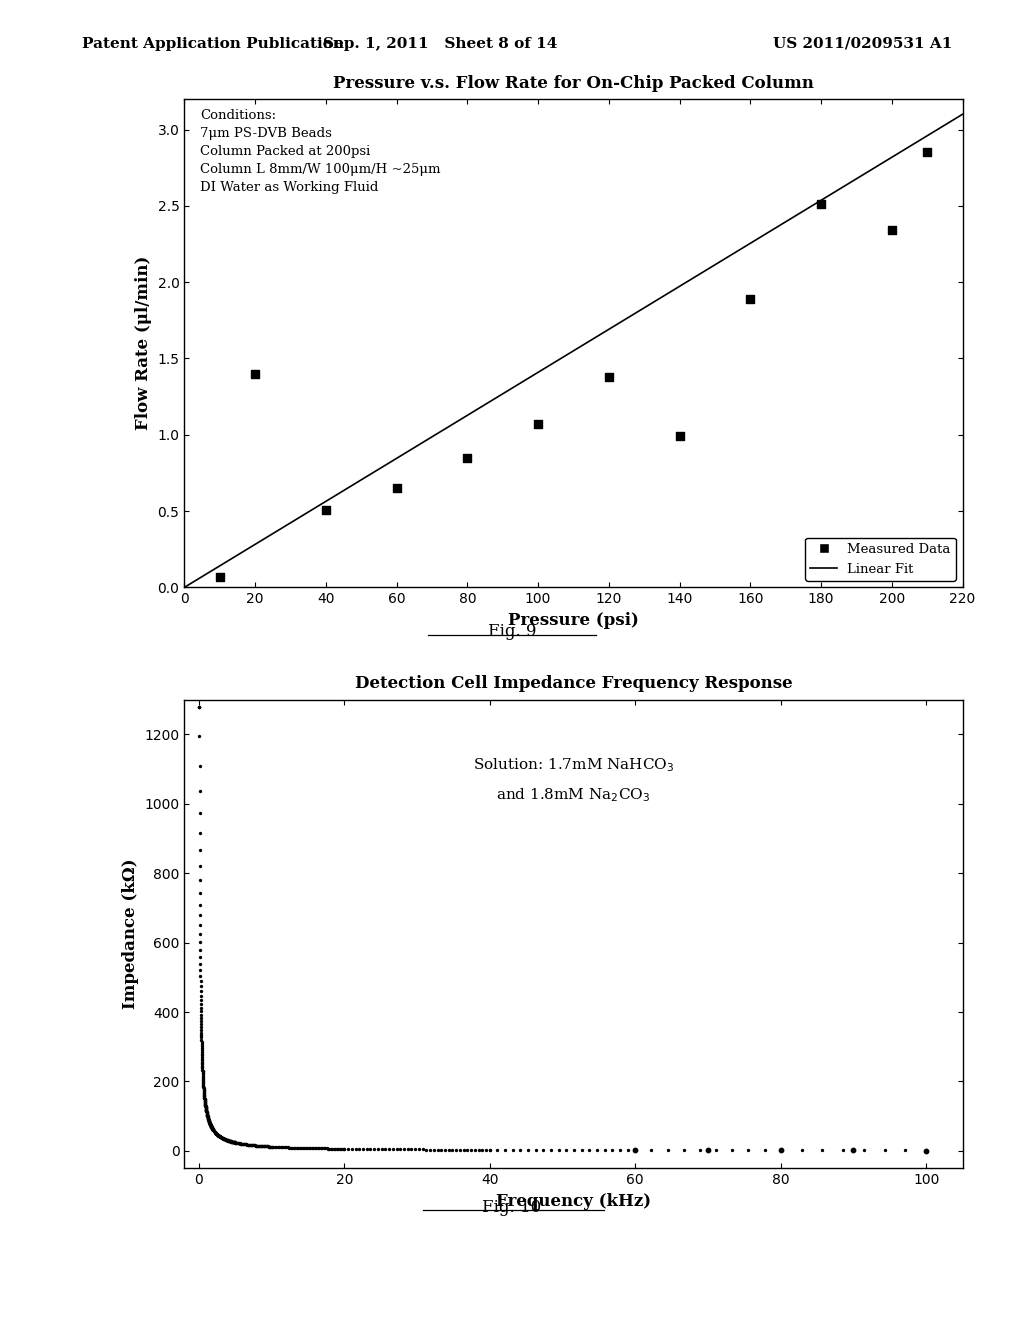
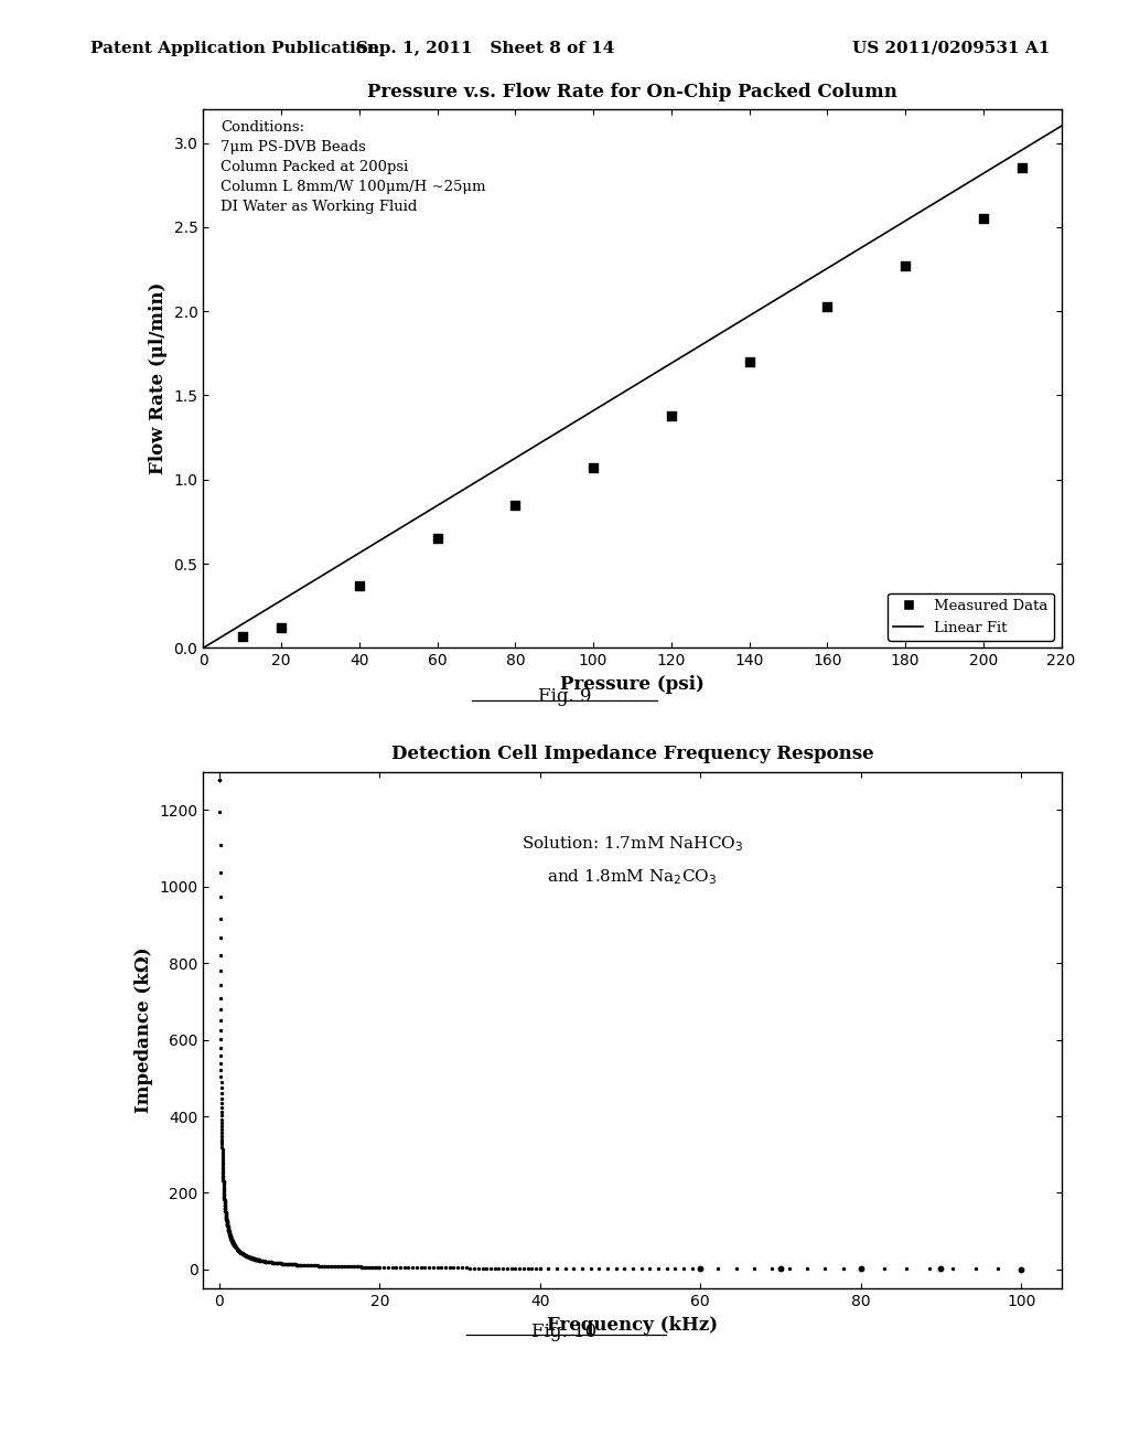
Pressure v.s. Flow Rate for On-Chip Packed Column/20: 1.40 -> 0.12
Pressure v.s. Flow Rate for On-Chip Packed Column/40: 0.51 -> 0.37
Pressure v.s. Flow Rate for On-Chip Packed Column/140: 0.99 -> 1.70
Pressure v.s. Flow Rate for On-Chip Packed Column/160: 1.89 -> 2.03
Pressure v.s. Flow Rate for On-Chip Packed Column/180: 2.51 -> 2.27
Pressure v.s. Flow Rate for On-Chip Packed Column/200: 2.34 -> 2.55
